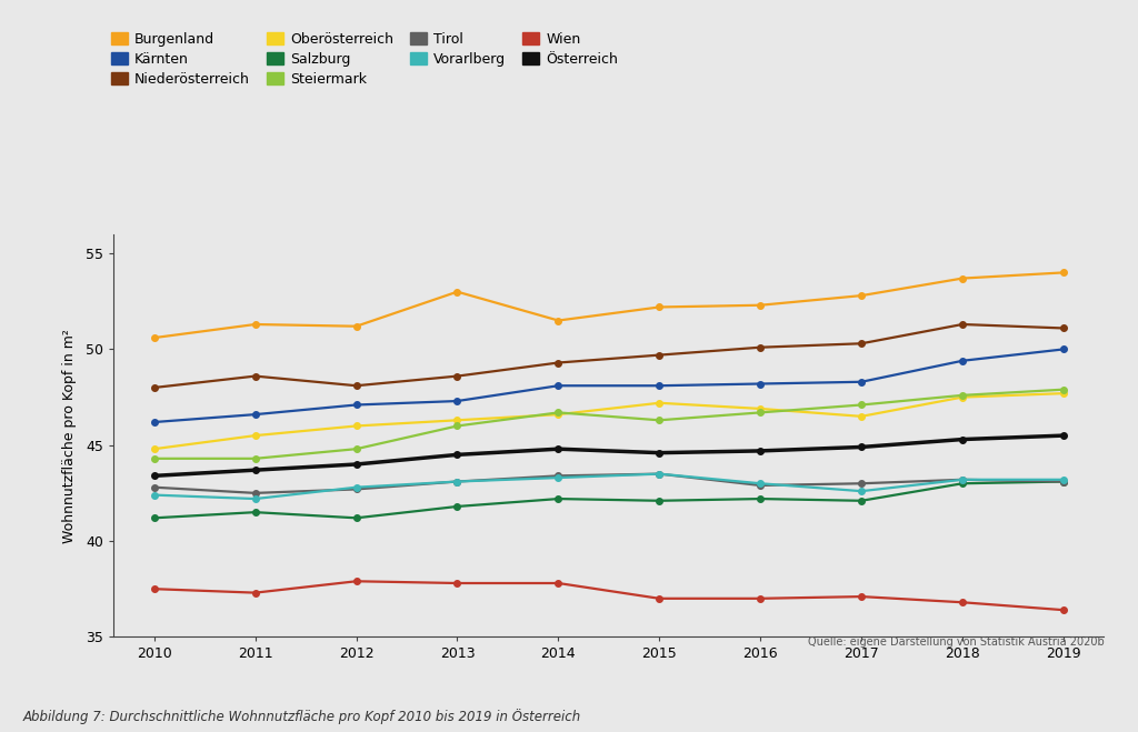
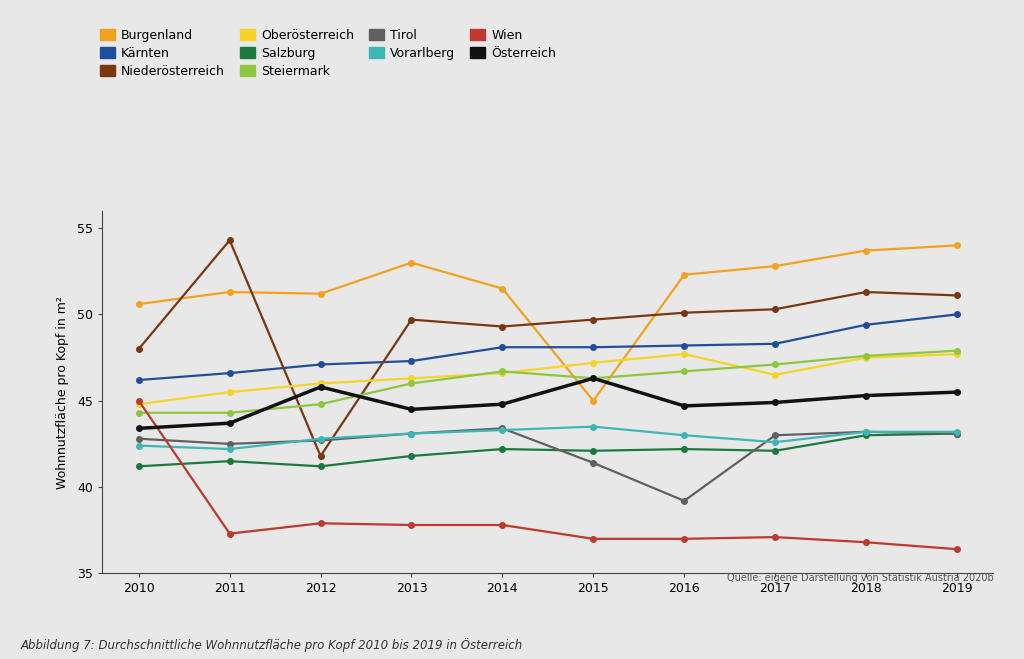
Wien/2010: 37.5 -> 45.0
Niederösterreich/2011: 48.6 -> 54.3
Niederösterreich/2012: 48.1 -> 41.8
Österreich/2012: 44.0 -> 45.8
Niederösterreich/2013: 48.6 -> 49.7
Burgenland/2015: 52.2 -> 45.0
Tirol/2015: 43.5 -> 41.4
Österreich/2015: 44.6 -> 46.3
Oberösterreich/2016: 46.9 -> 47.7
Tirol/2016: 42.9 -> 39.2
